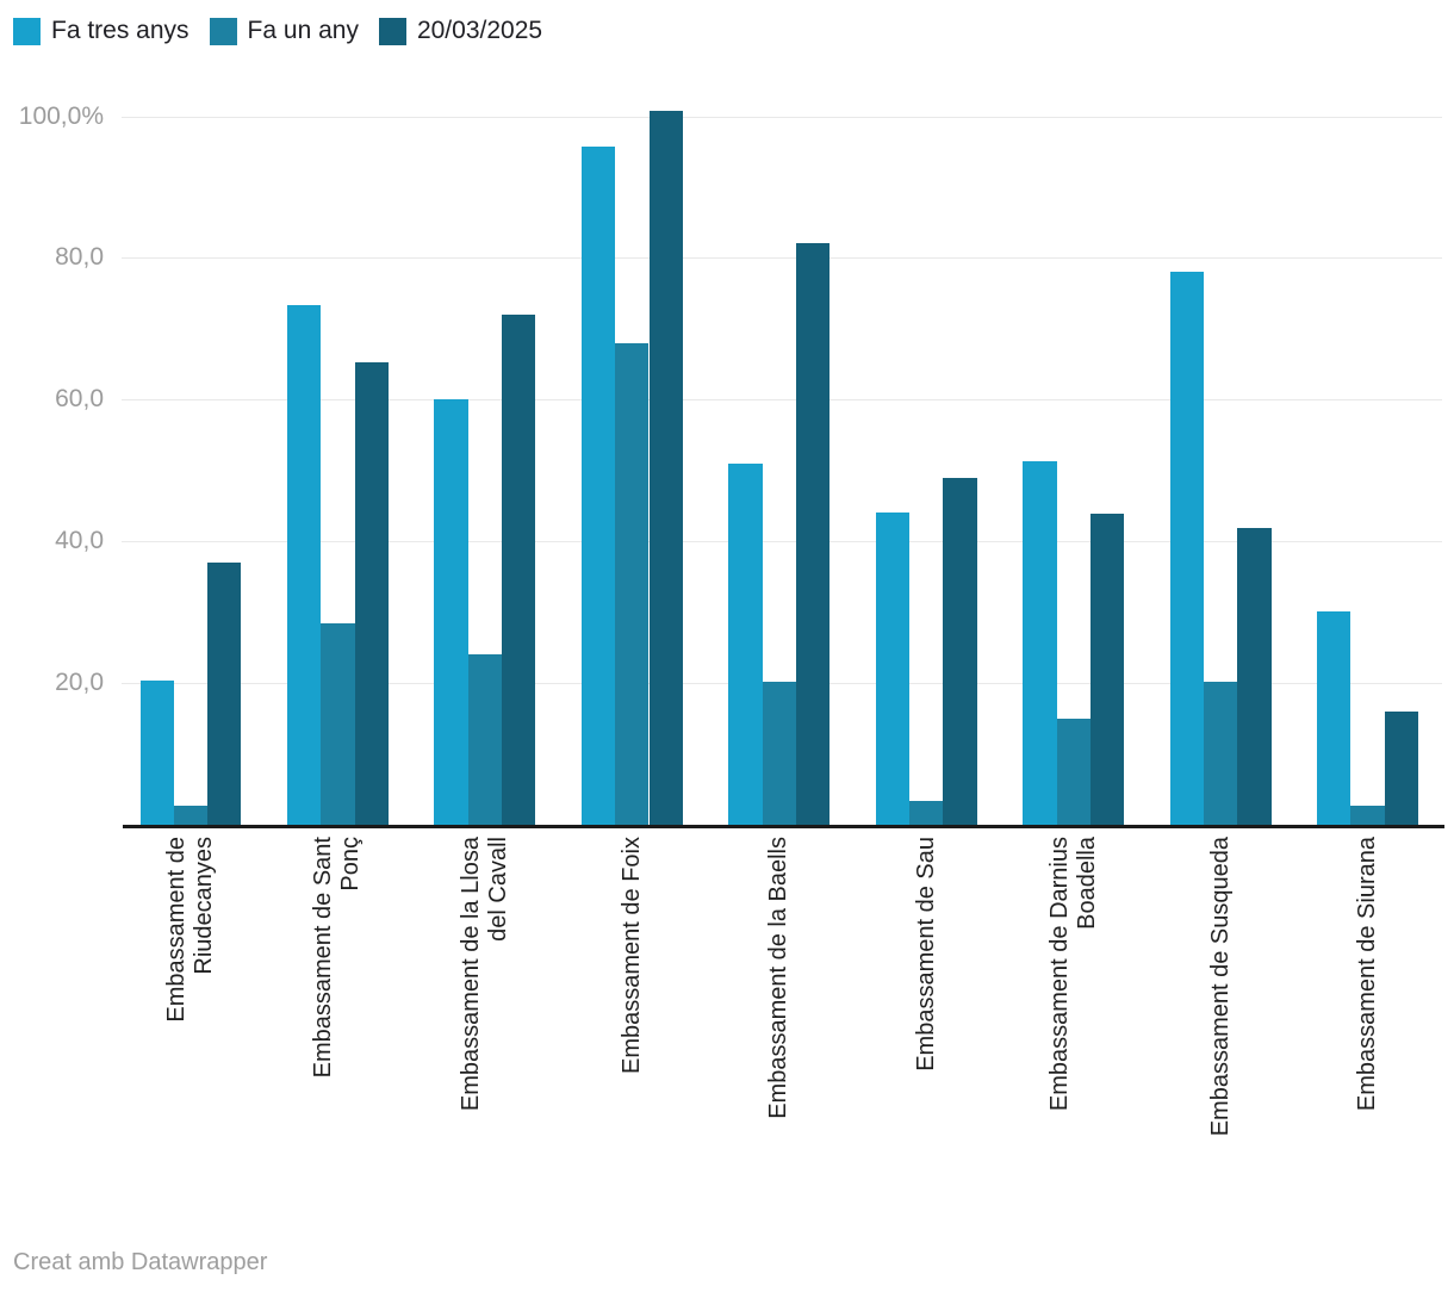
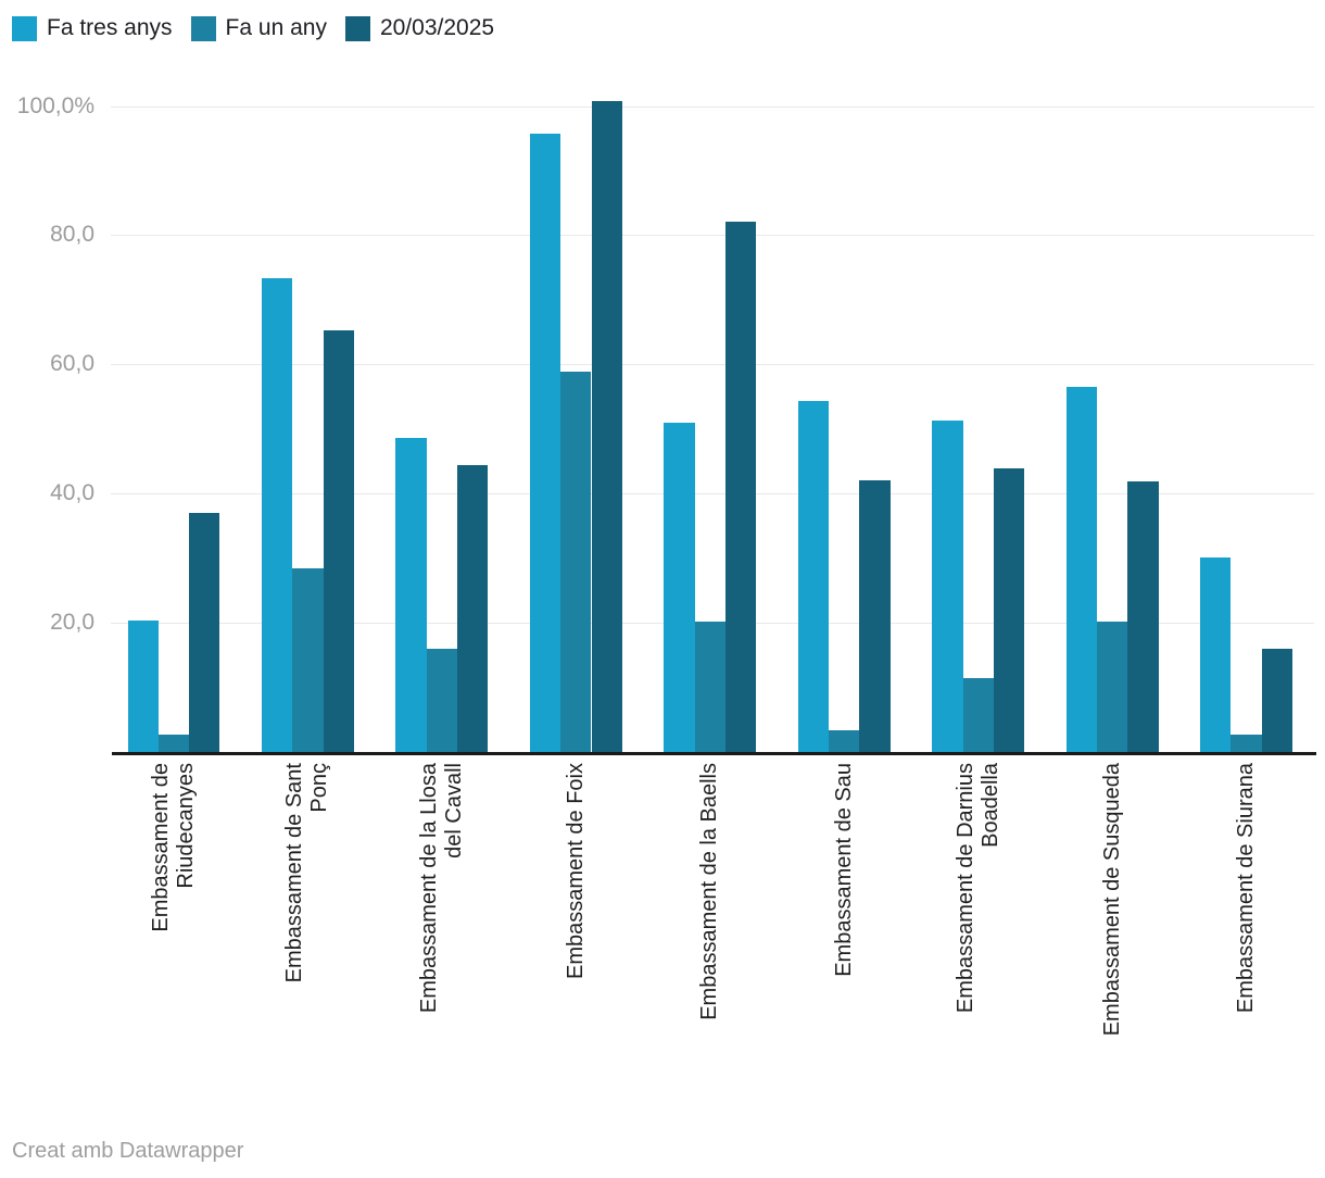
Fa tres anys/Embassament de la Llosa del Cavall: 60% -> 49%
Fa un any/Embassament de la Llosa del Cavall: 24% -> 16%
20/03/2025/Embassament de la Llosa del Cavall: 72% -> 44%
Fa un any/Embassament de Foix: 68% -> 59%
Fa tres anys/Embassament de Sau: 44% -> 54%
20/03/2025/Embassament de Sau: 49% -> 42%
Fa un any/Embassament de Darnius Boadella: 15% -> 11%
Fa tres anys/Embassament de Susqueda: 78% -> 56%
